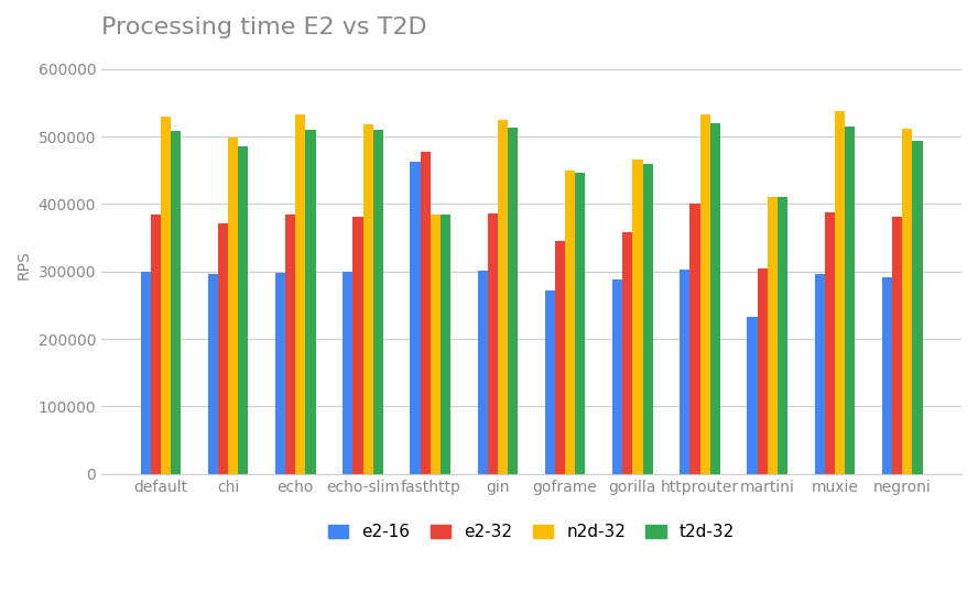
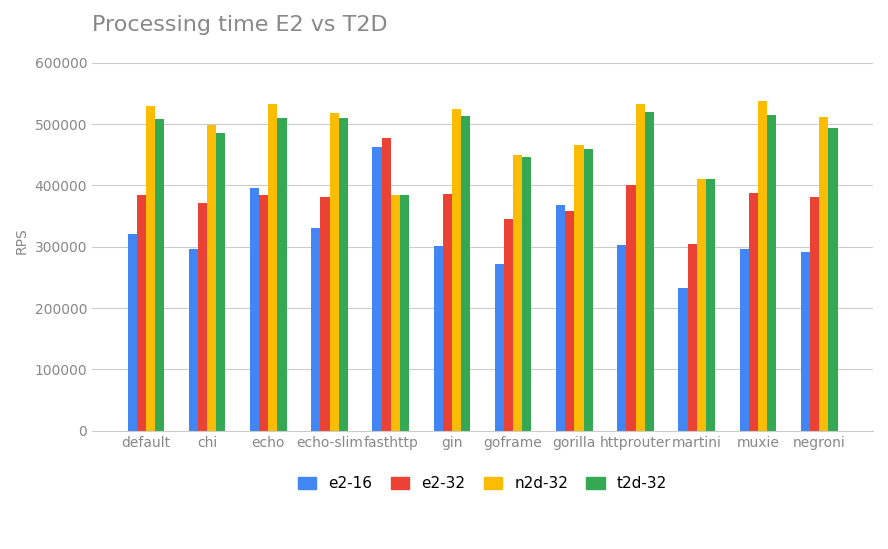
e2-16/default: 300000 -> 320000
e2-16/echo: 298000 -> 396000
e2-16/echo-slim: 300000 -> 330000
e2-16/gorilla: 288000 -> 368000
